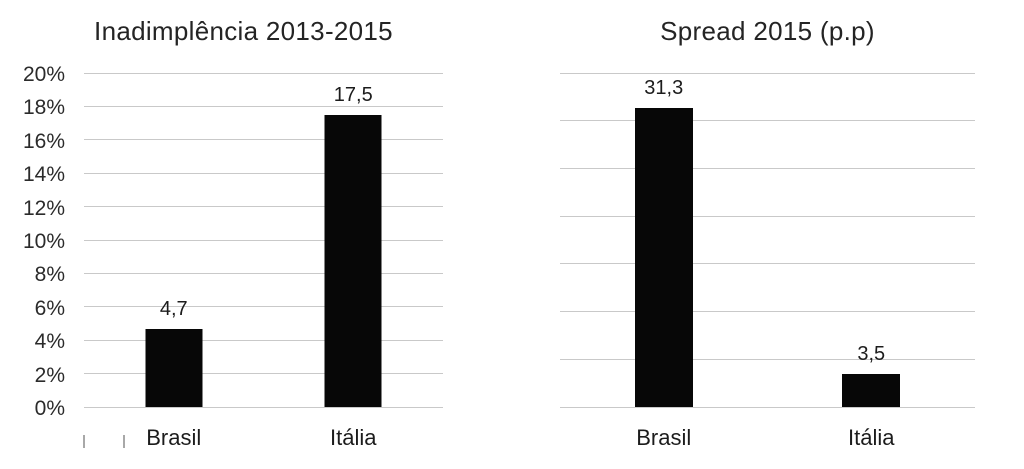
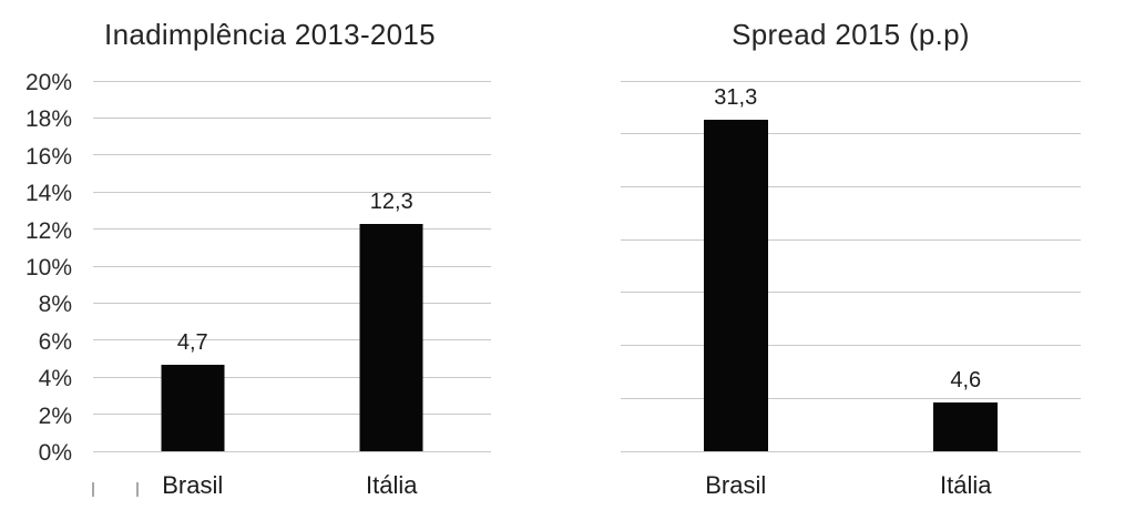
Inadimplência 2013-2015/Itália: 17,5 -> 12,3
Spread 2015 (p.p)/Itália: 3,5 -> 4,6
